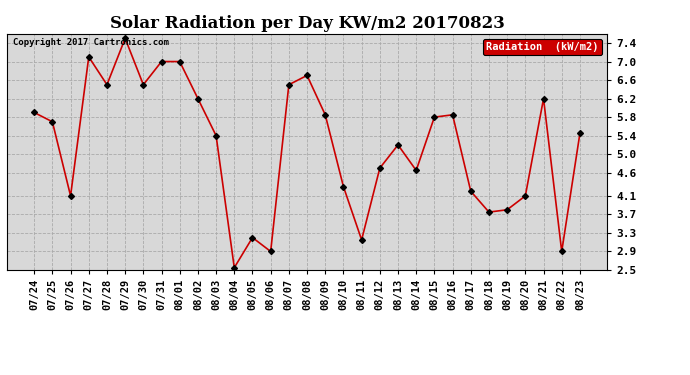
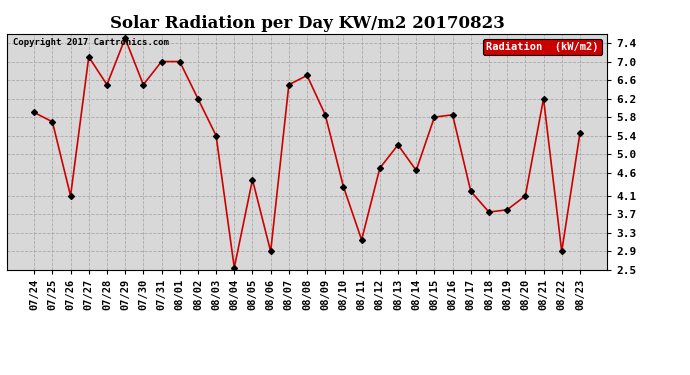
08/05: 3.20 -> 4.45
